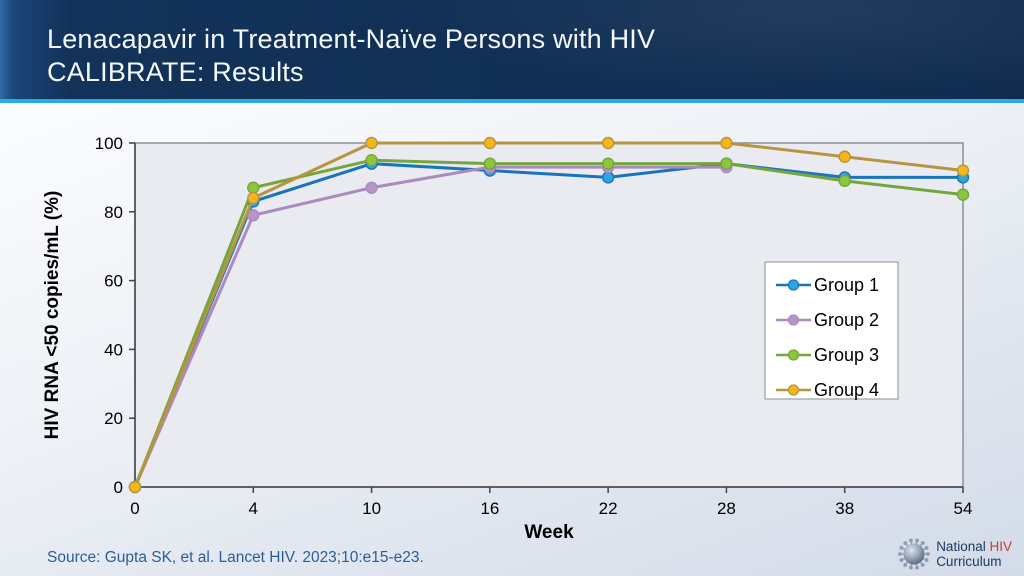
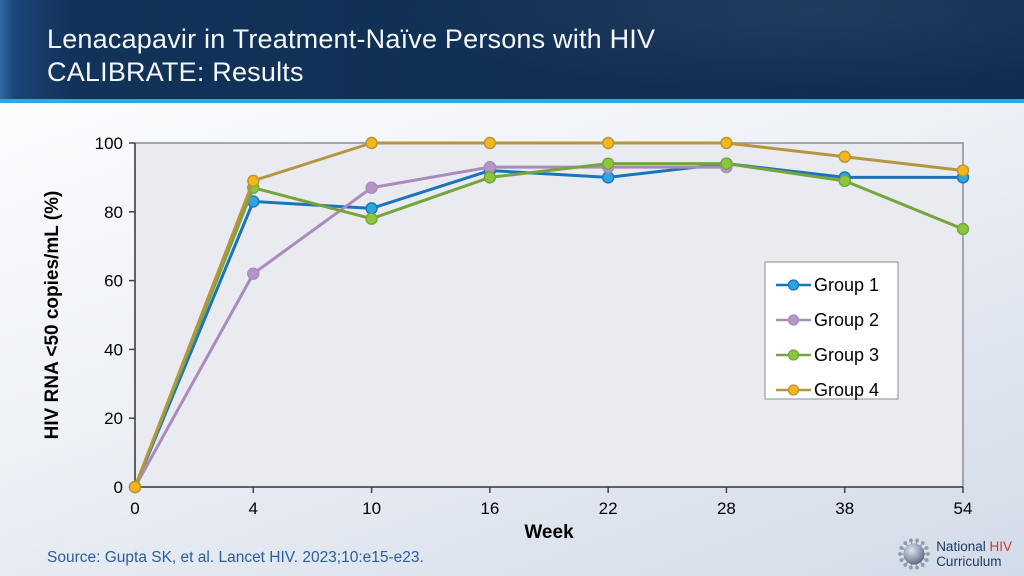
Group 2/4: 79 -> 62
Group 4/4: 84 -> 89
Group 1/10: 94 -> 81
Group 3/10: 95 -> 78
Group 3/16: 94 -> 90
Group 3/54: 85 -> 75
